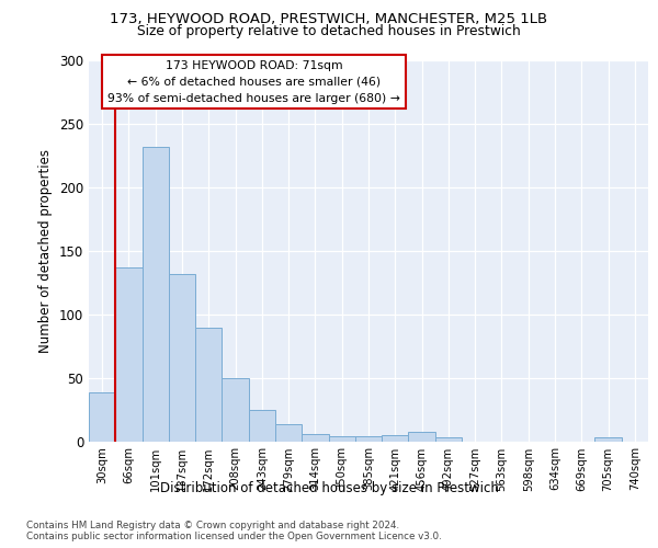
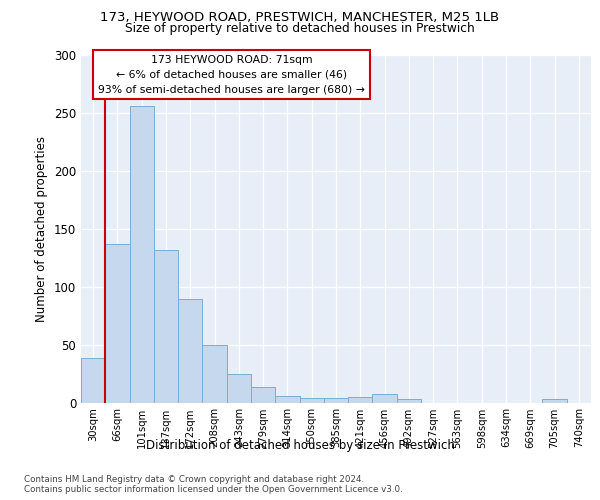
101sqm: 232 -> 256
